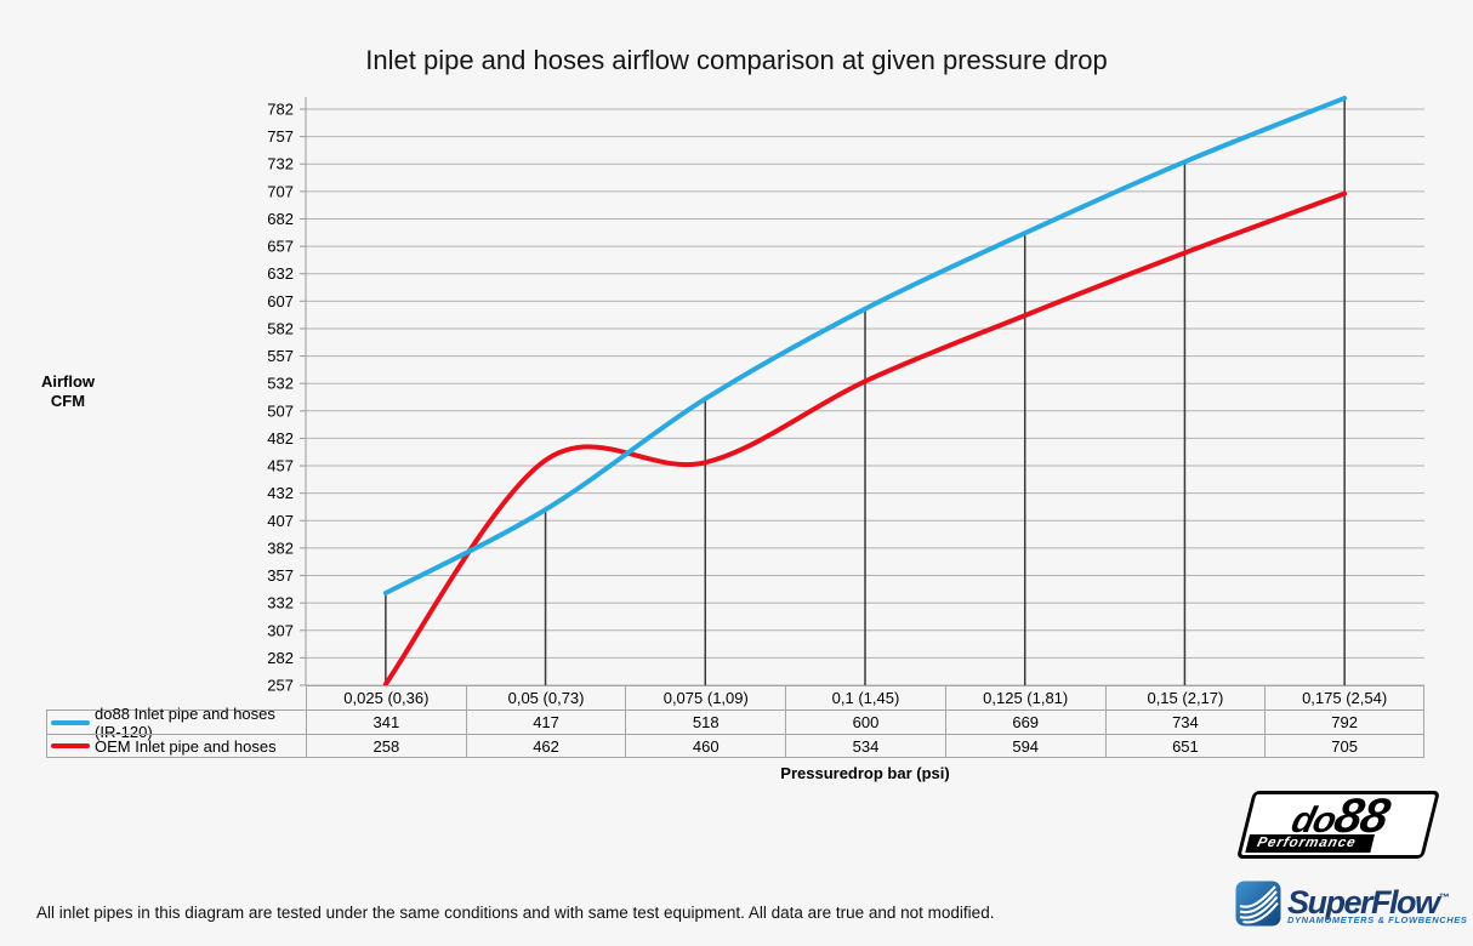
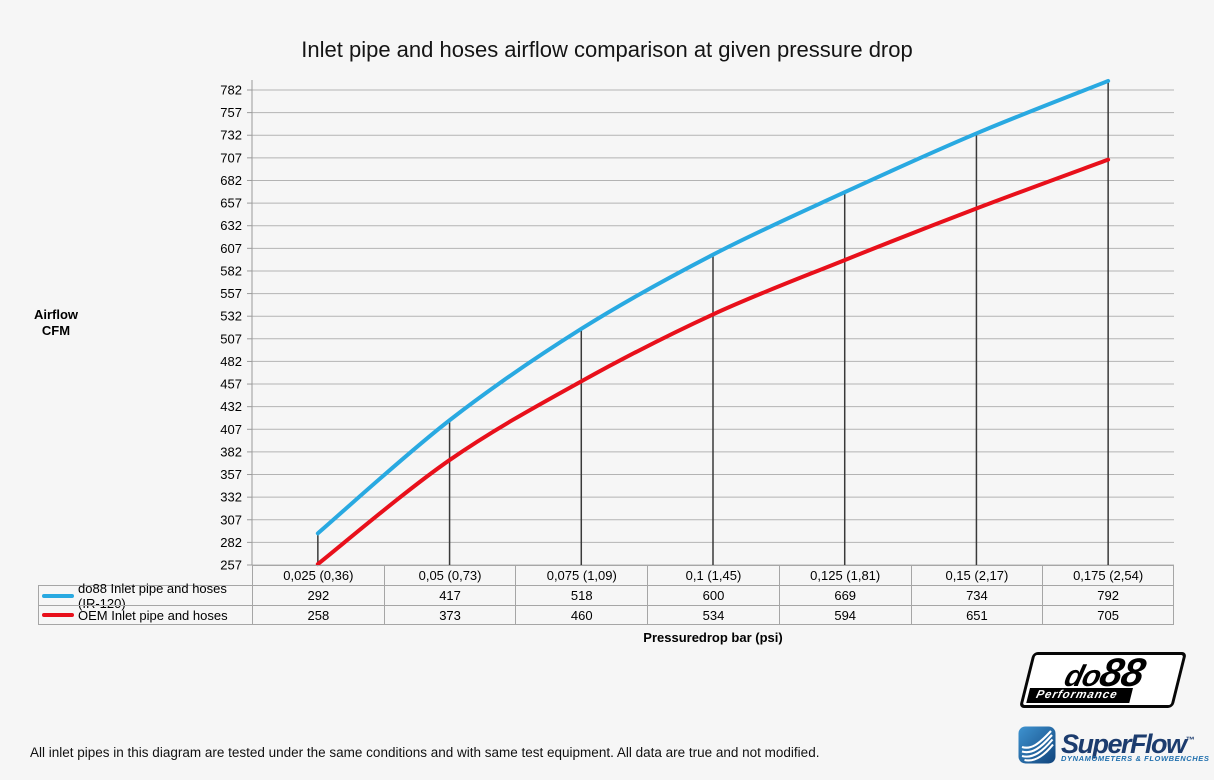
do88 Inlet pipe and hoses (IR-120)/0,025 (0,36): 341 -> 292
OEM Inlet pipe and hoses/0,05 (0,73): 462 -> 373
